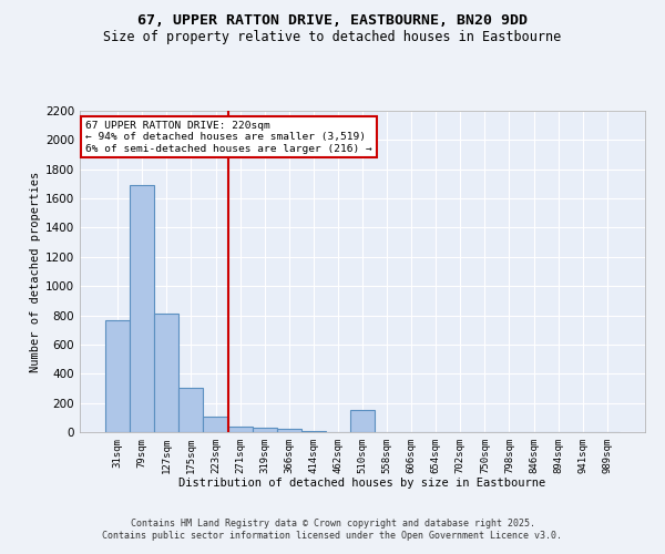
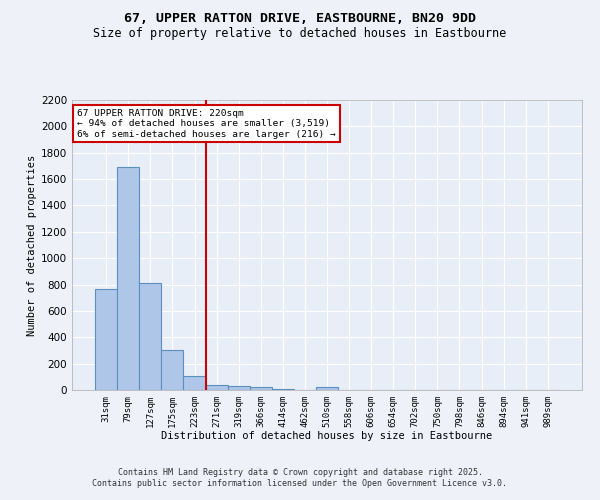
510sqm: 150 -> 20
